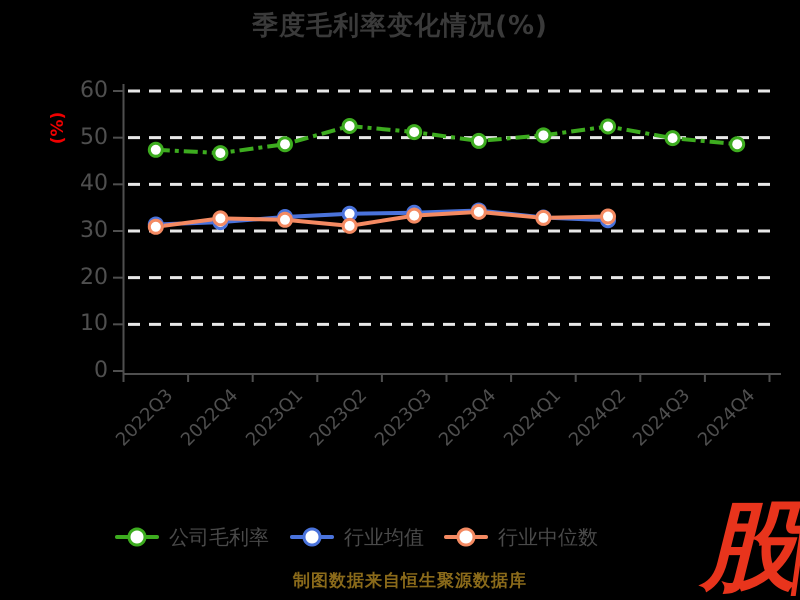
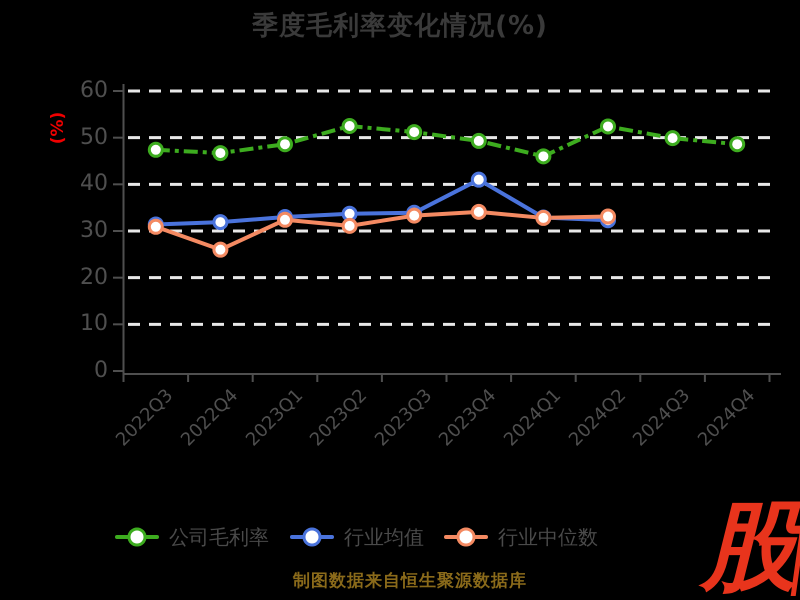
行业中位数/2022Q4: 33 -> 26
行业均值/2023Q4: 34 -> 41
公司毛利率/2024Q1: 50 -> 46
